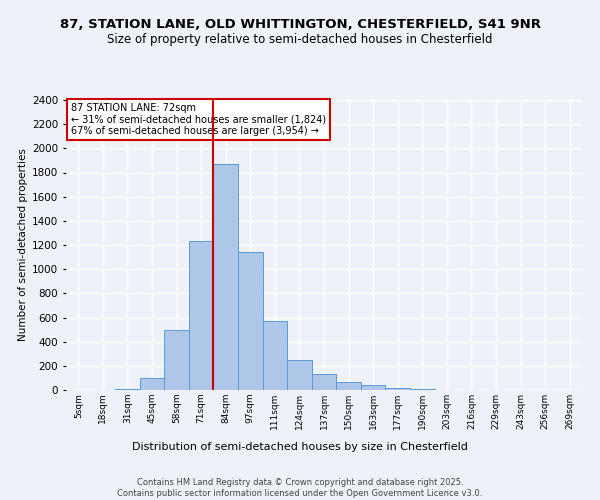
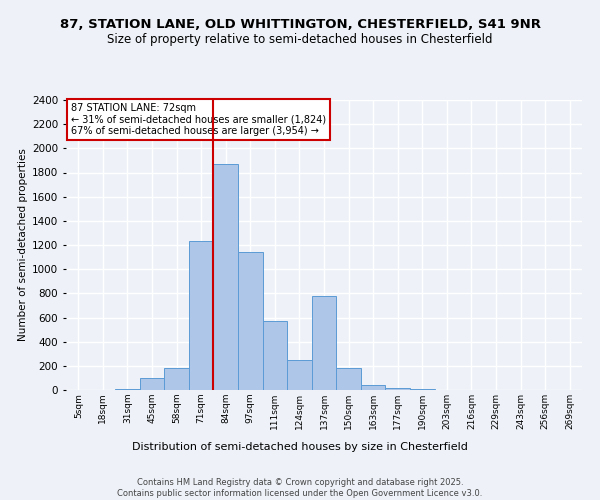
58sqm: 500 -> 180
137sqm: 130 -> 780
150sqm: 70 -> 180
